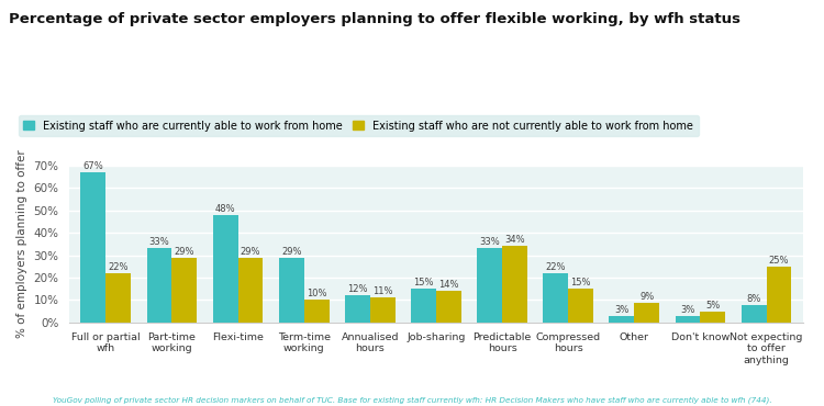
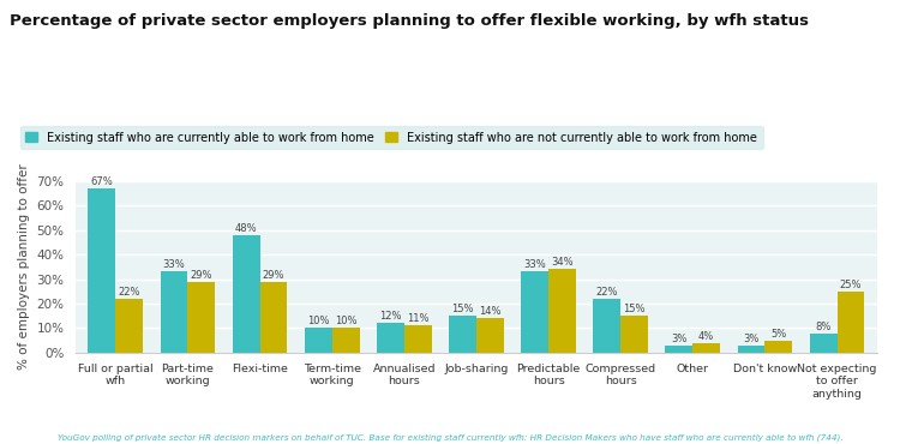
Existing staff who are currently able to work from home/Term-time working: 29% -> 10%
Existing staff who are not currently able to work from home/Other: 9% -> 4%
